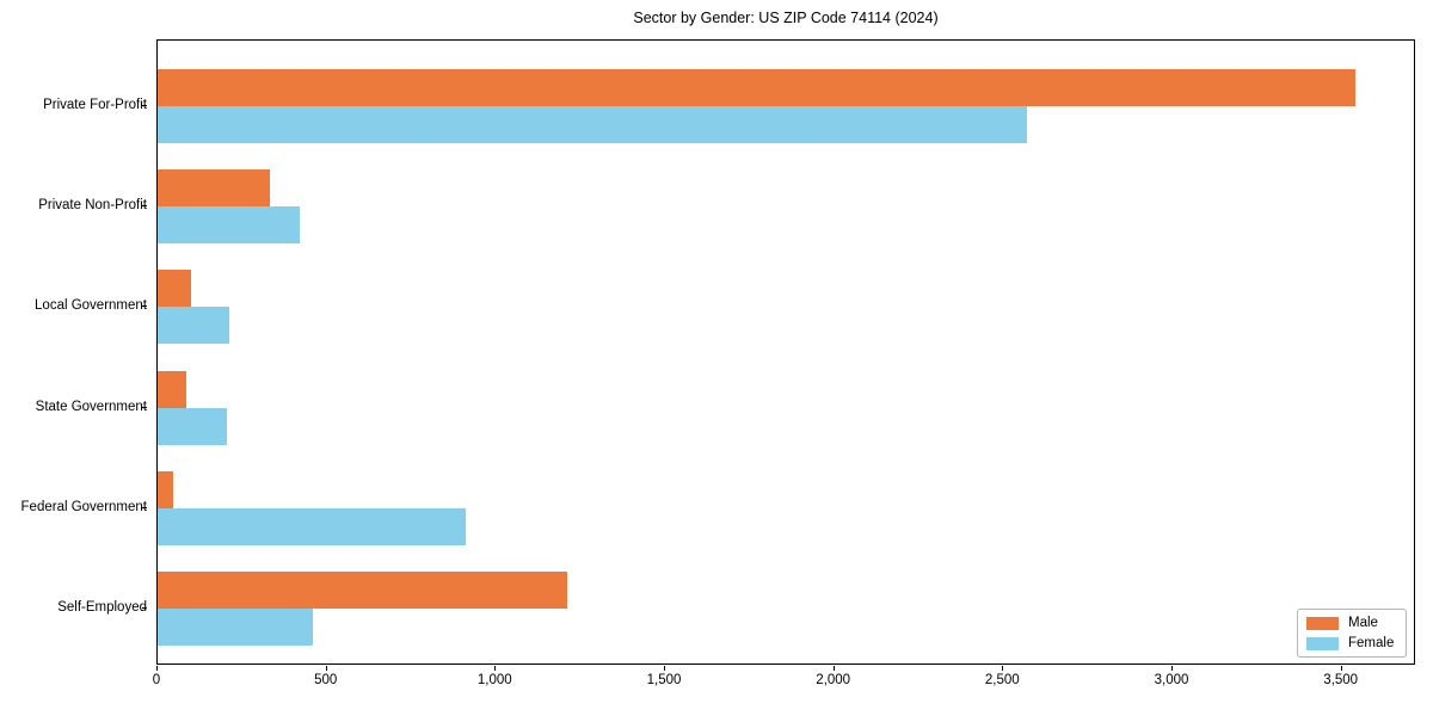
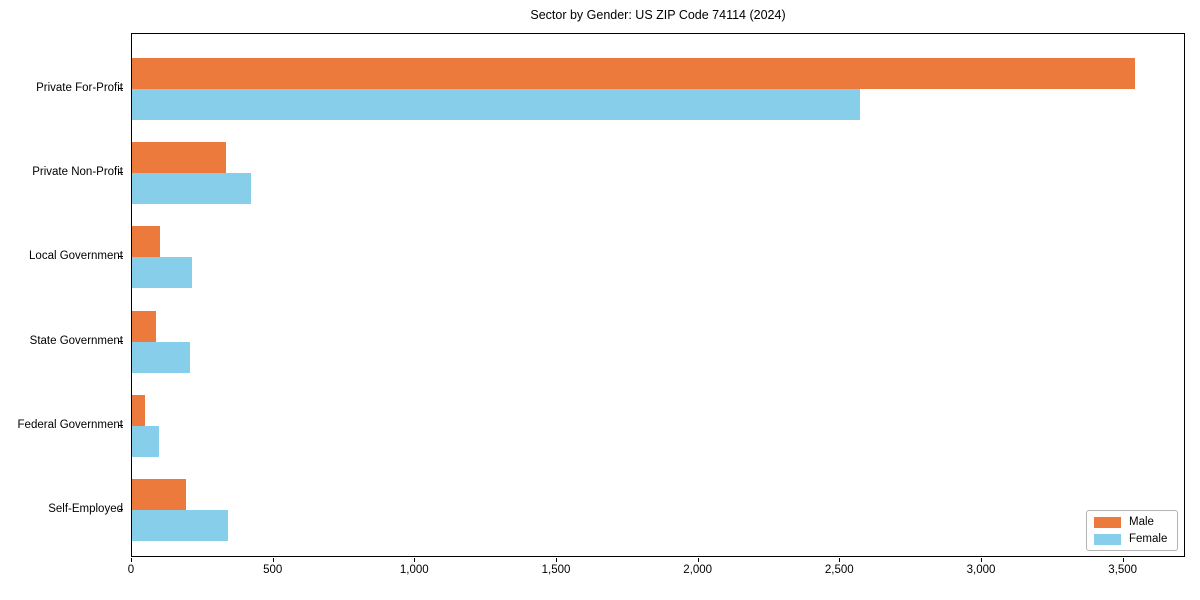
Female/Federal Government: 910 -> 100
Male/Self-Employed: 1210 -> 190
Female/Self-Employed: 460 -> 340
